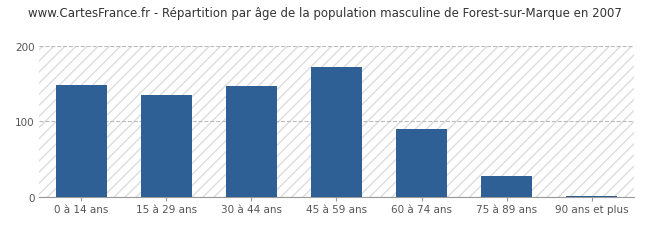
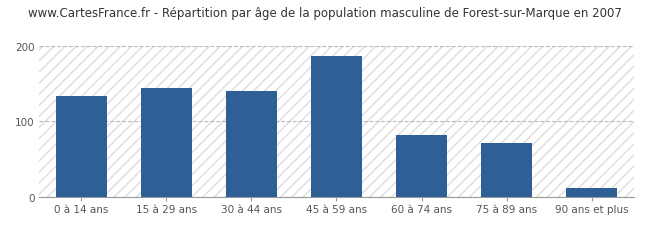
0 à 14 ans: 148 -> 134
15 à 29 ans: 135 -> 144
30 à 44 ans: 147 -> 140
45 à 59 ans: 172 -> 186
60 à 74 ans: 90 -> 82
75 à 89 ans: 28 -> 72
90 ans et plus: 2 -> 12
